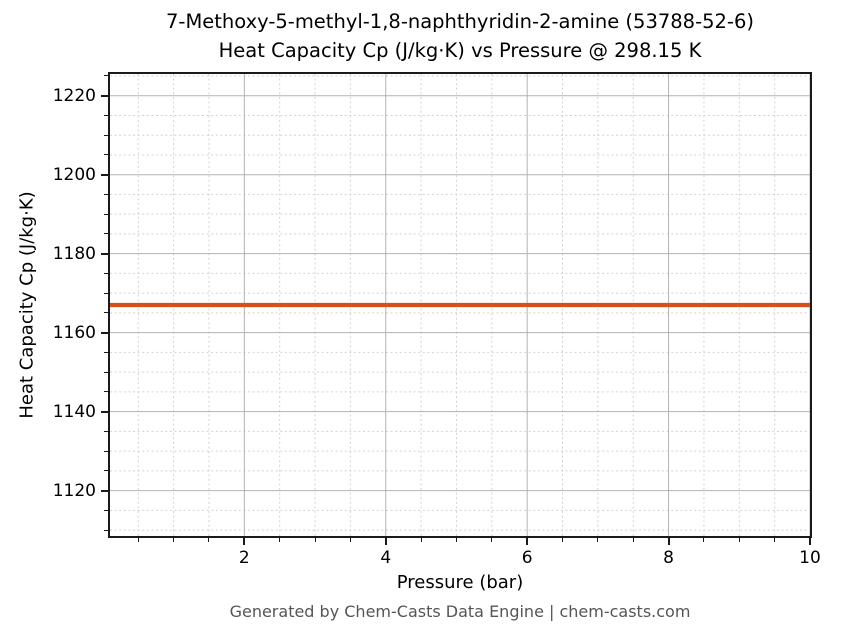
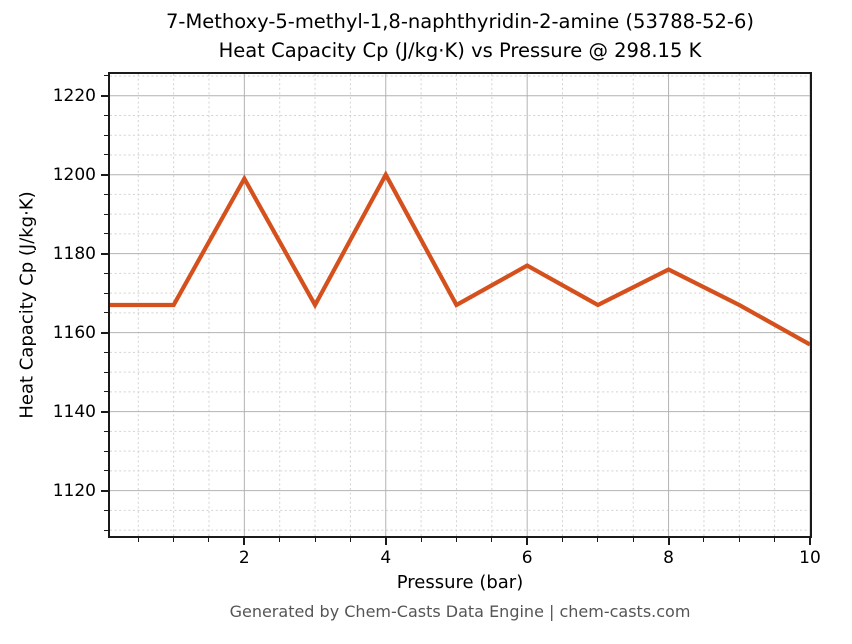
2: 1167 -> 1199
4: 1167 -> 1200
6: 1167 -> 1177
8: 1167 -> 1176
10: 1167 -> 1157
